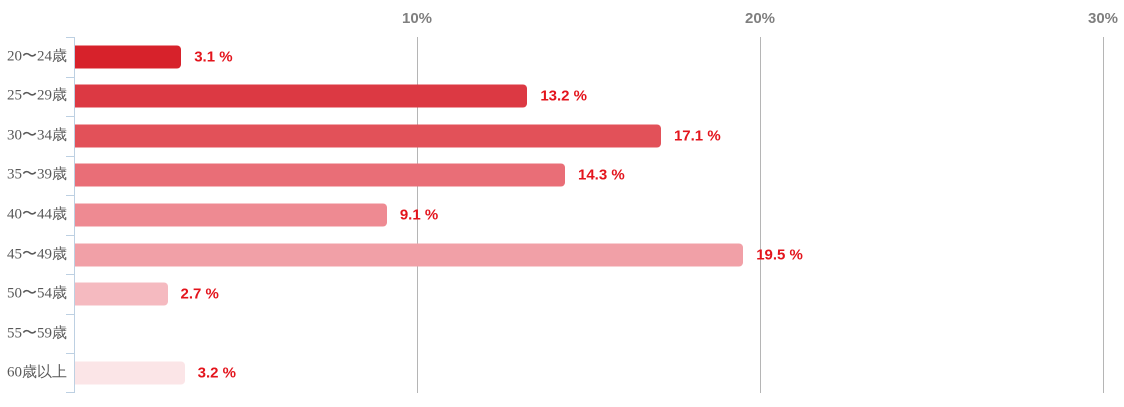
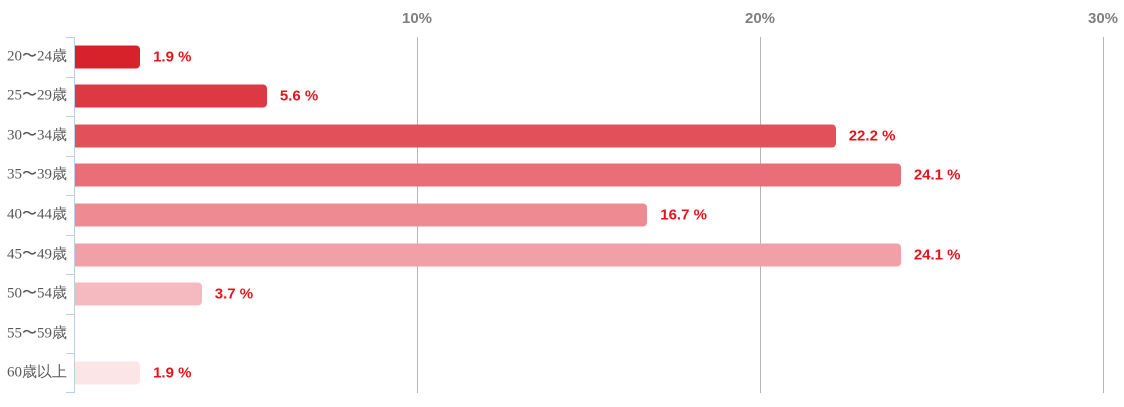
20〜24歳: 3.1 -> 1.9
25〜29歳: 13.2 -> 5.6
30〜34歳: 17.1 -> 22.2
35〜39歳: 14.3 -> 24.1
40〜44歳: 9.1 -> 16.7
45〜49歳: 19.5 -> 24.1
50〜54歳: 2.7 -> 3.7
60歳以上: 3.2 -> 1.9
